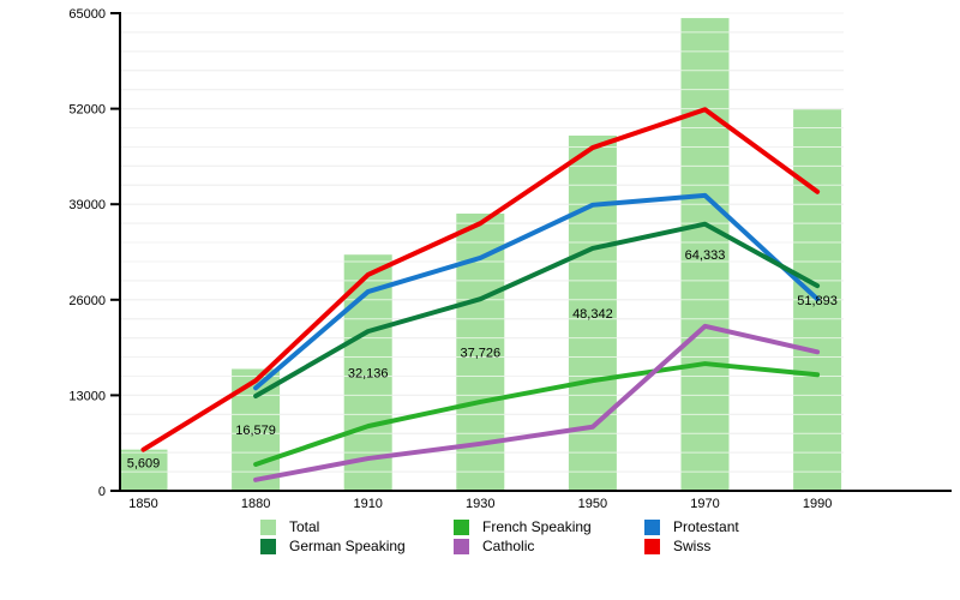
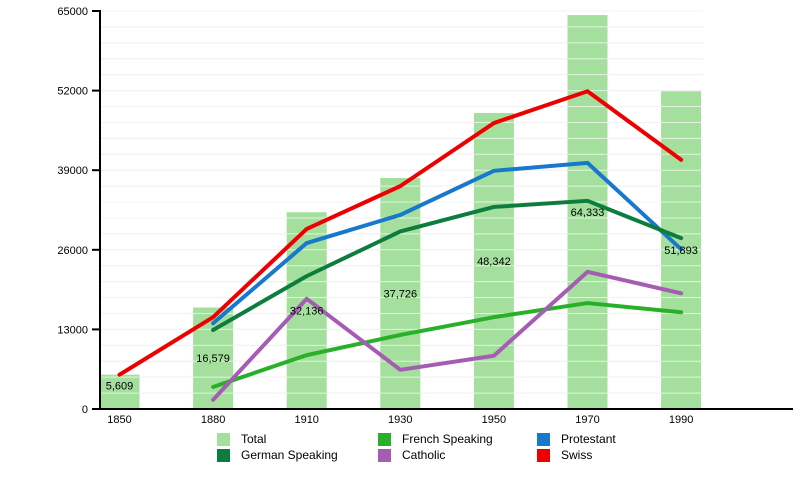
Catholic/1910: 4000 -> 18000
German Speaking/1930: 26000 -> 29000
German Speaking/1970: 36000 -> 34000
